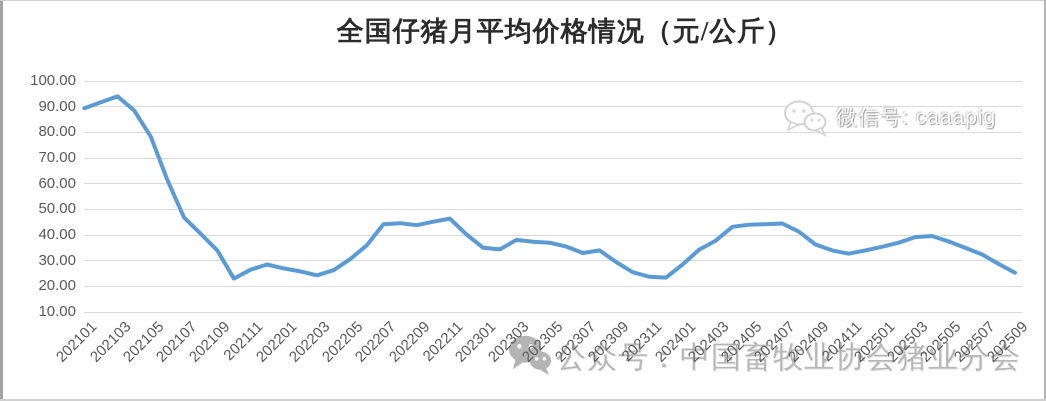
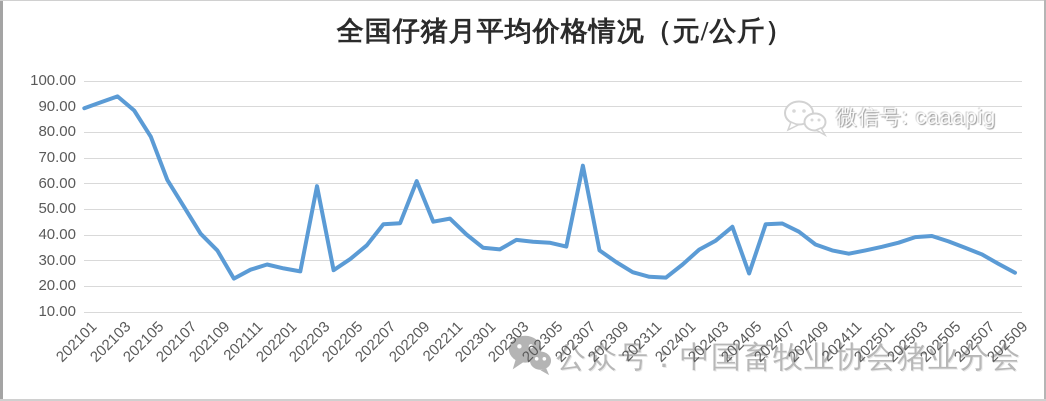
202107: 47 -> 51
202203: 24 -> 59
202209: 44 -> 61
202307: 33 -> 67
202405: 44 -> 25
